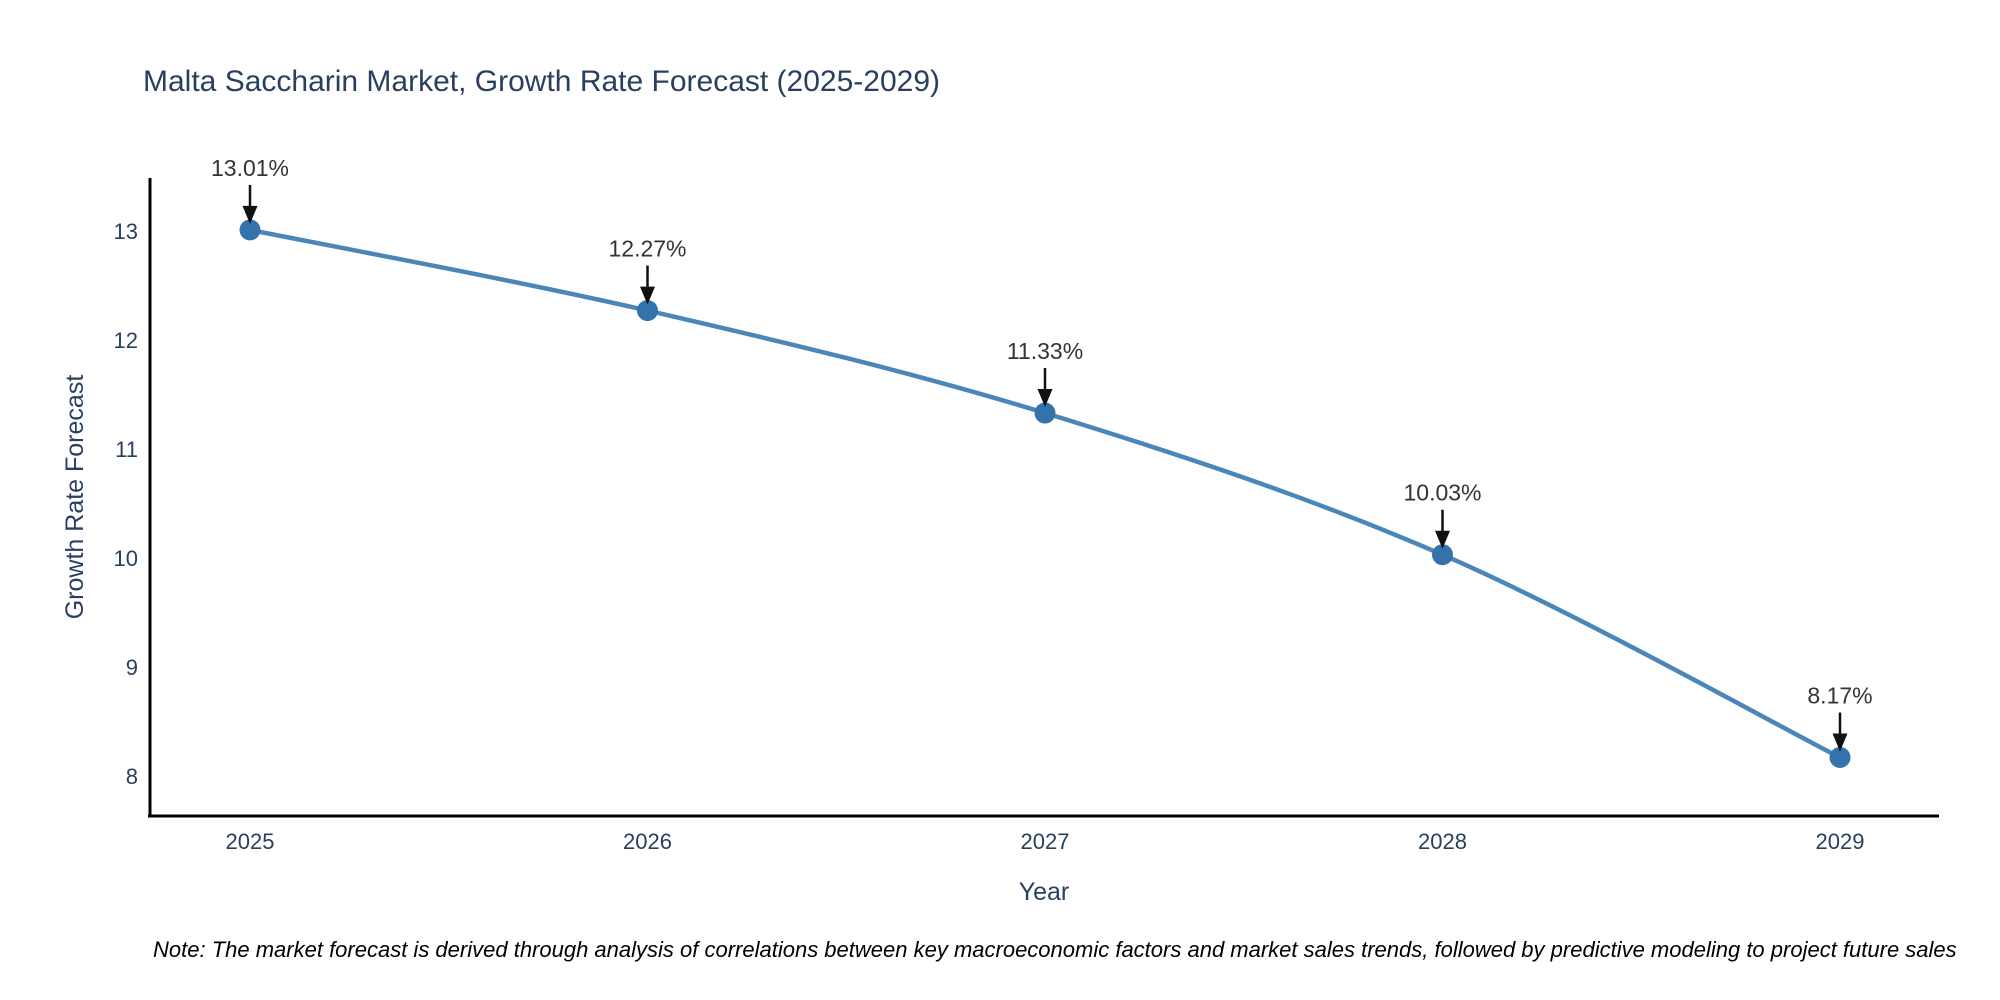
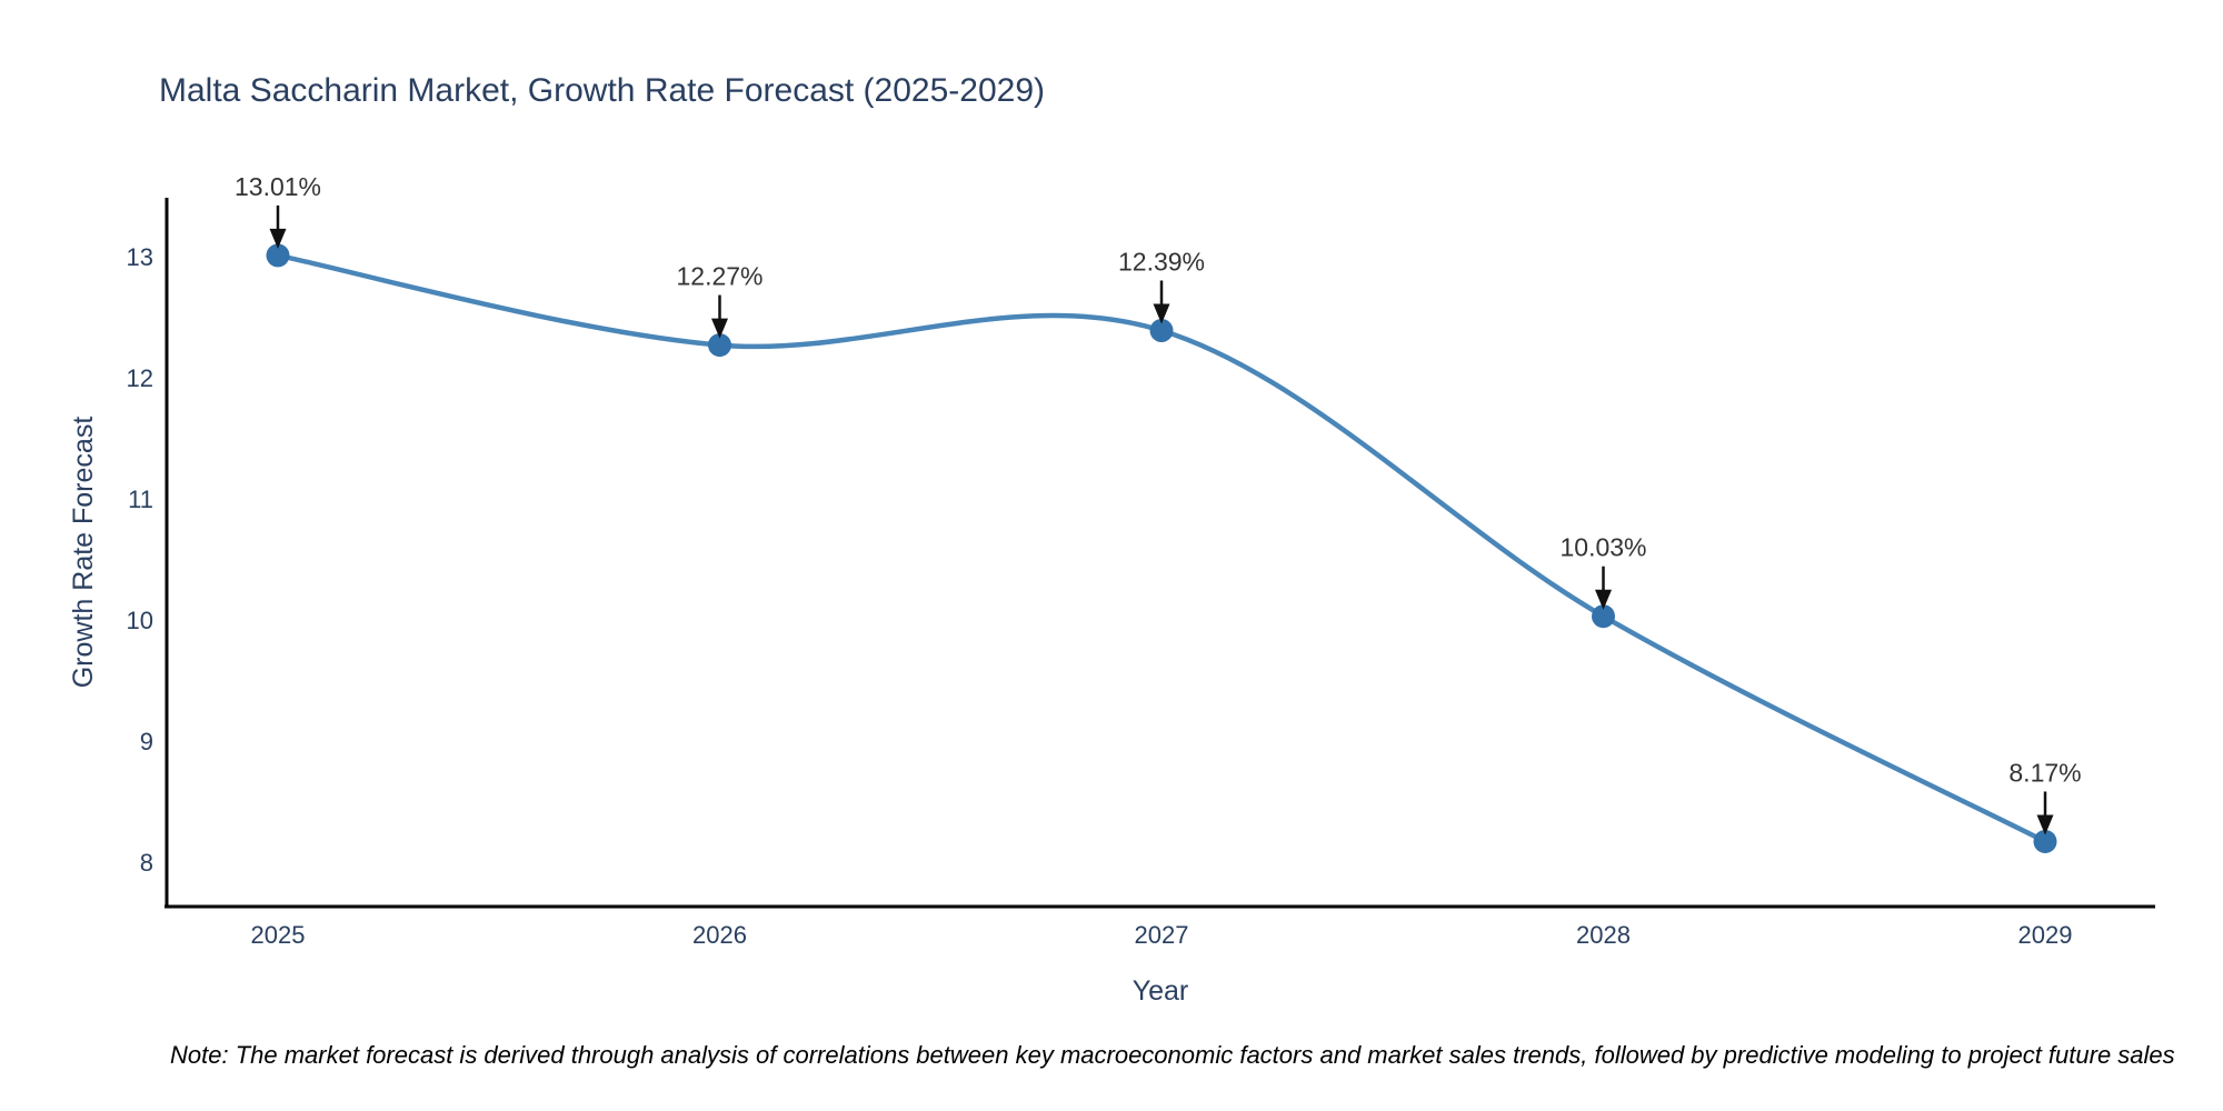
2027: 11.33% -> 12.39%
